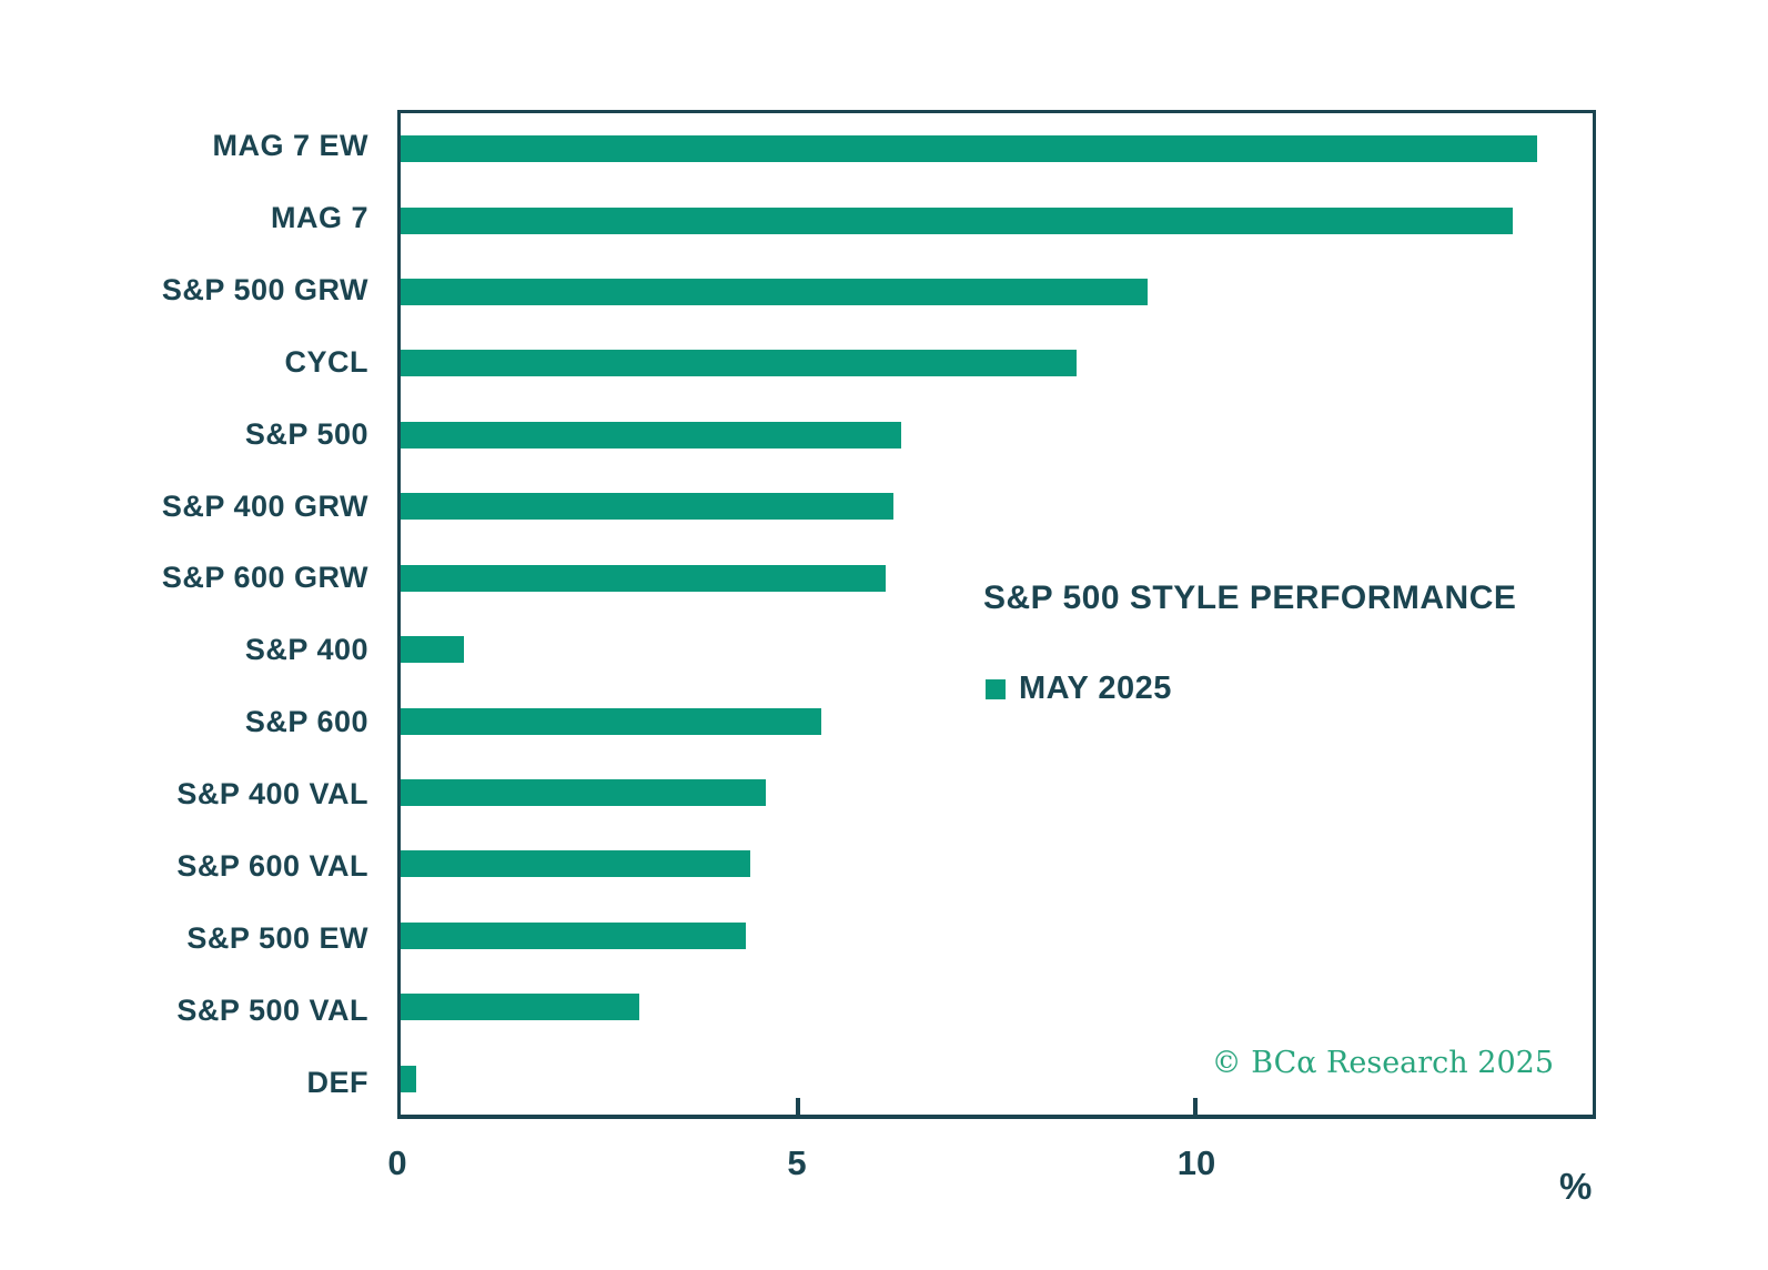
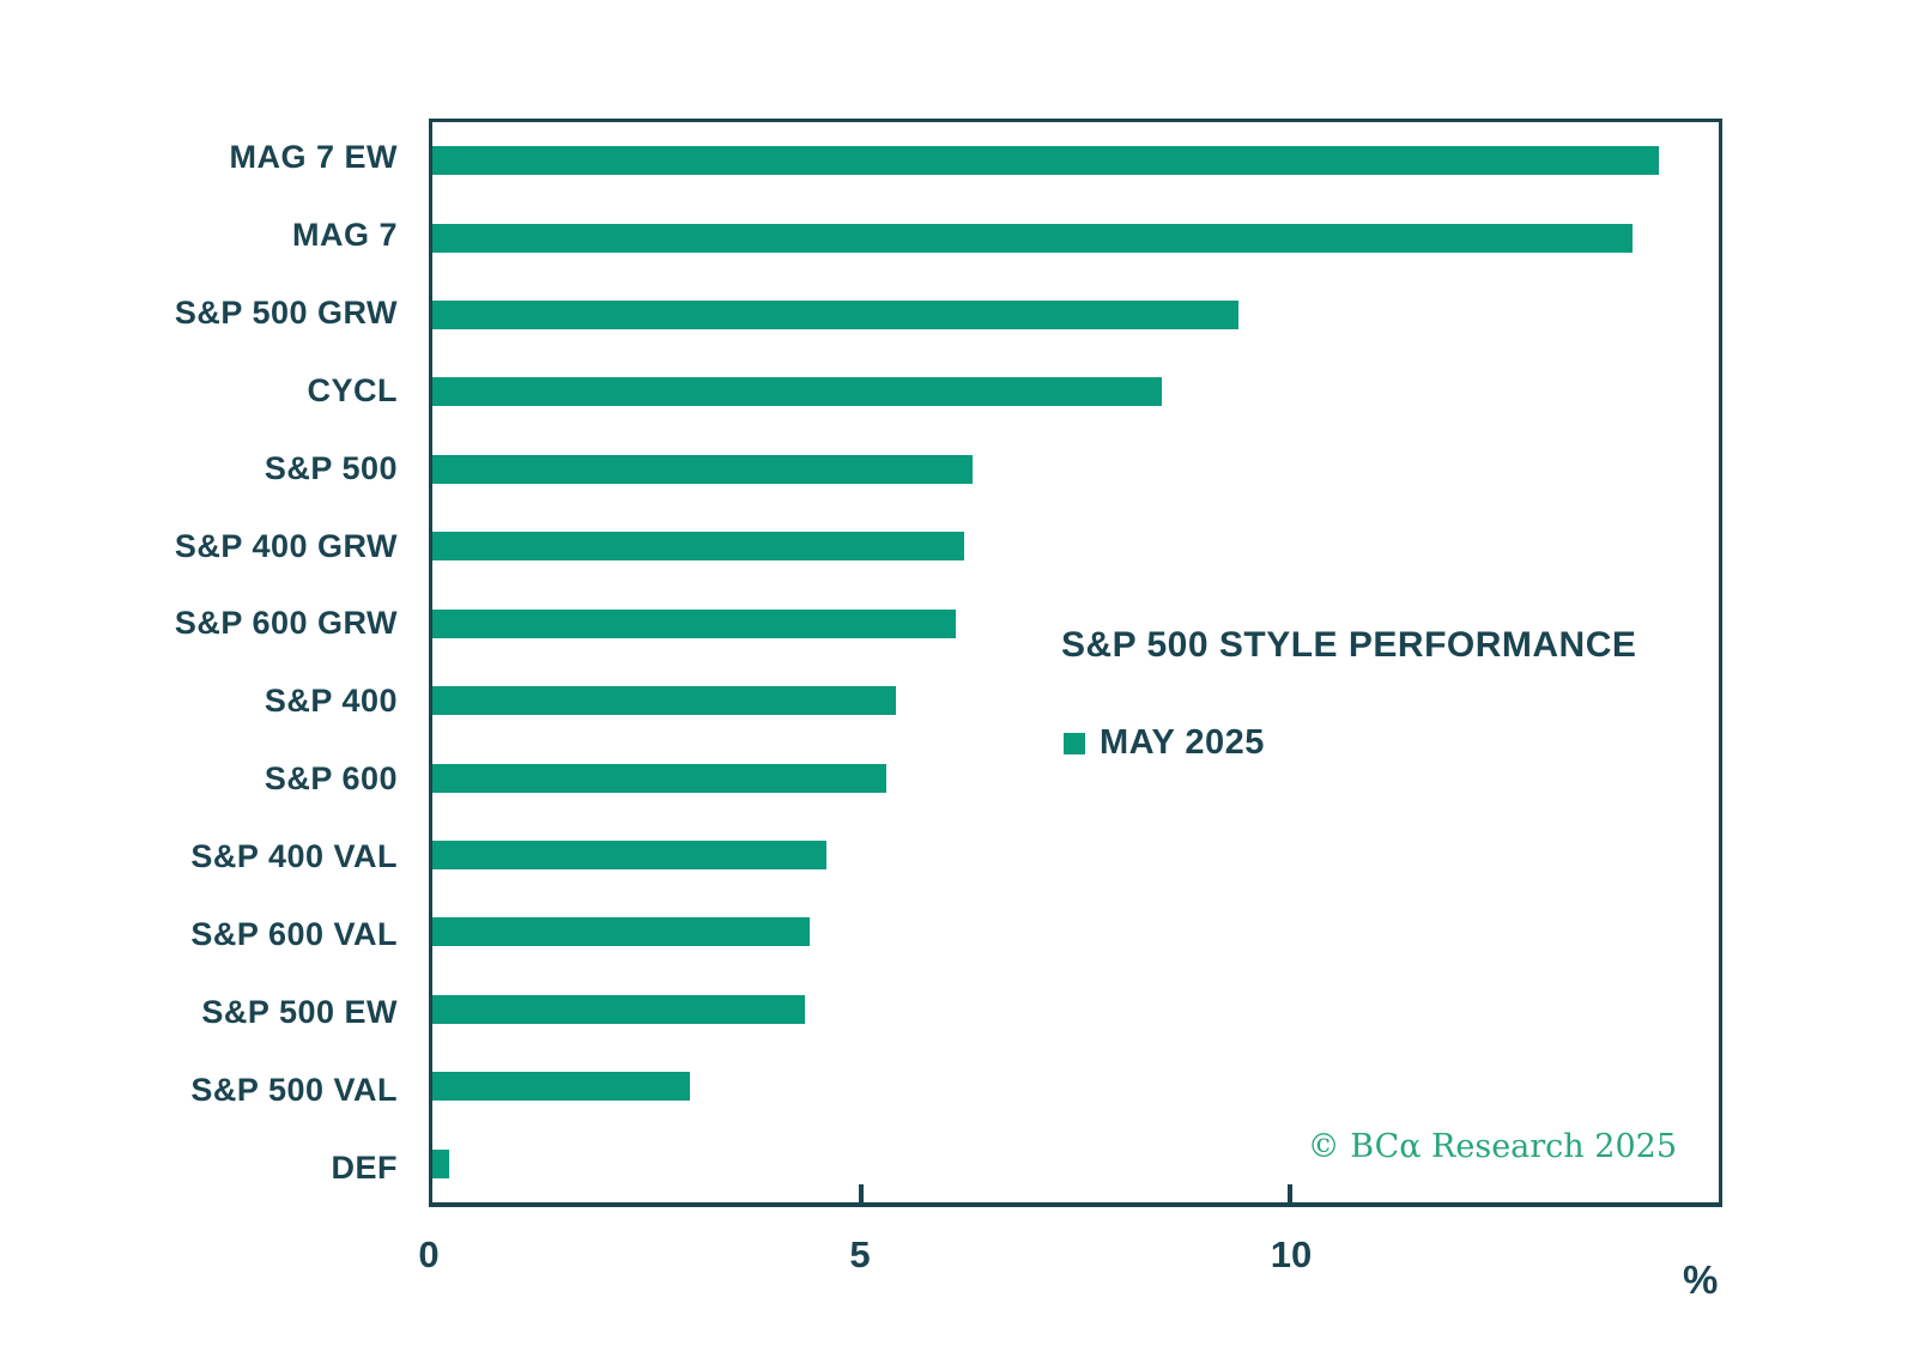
S&P 400: 0.8 -> 5.4
